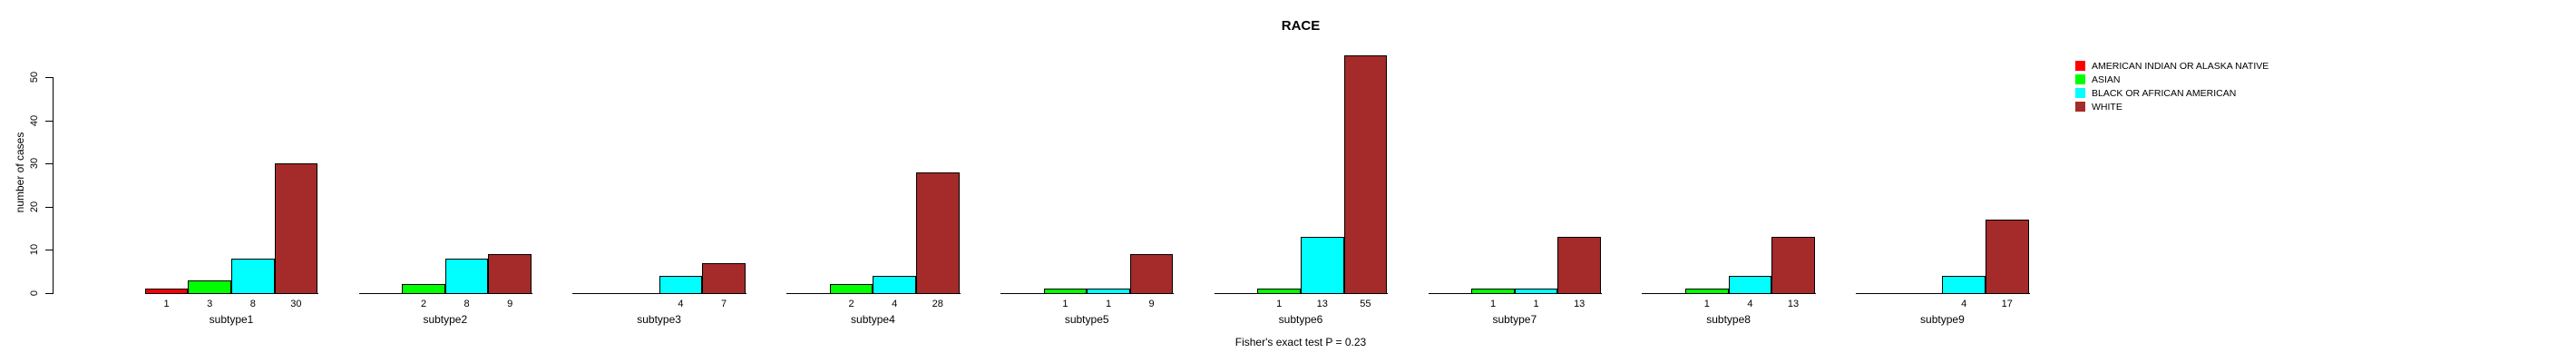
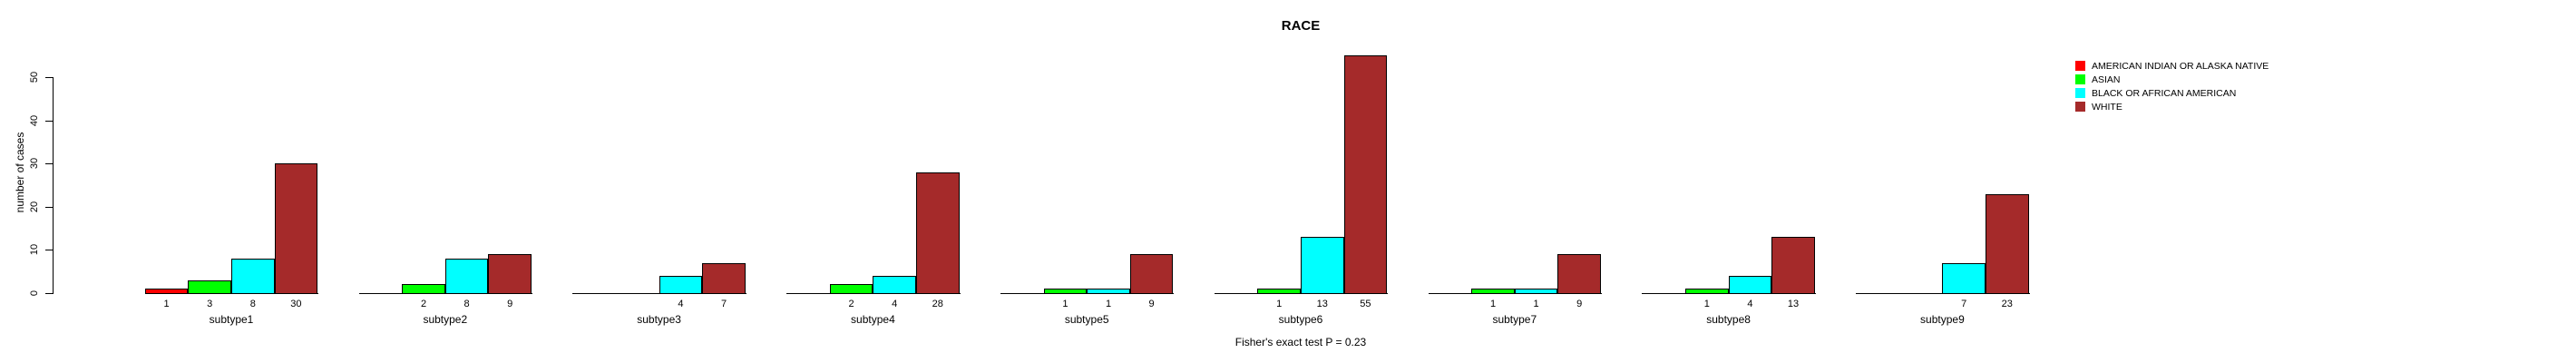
WHITE/subtype7: 13 -> 9
BLACK OR AFRICAN AMERICAN/subtype9: 4 -> 7
WHITE/subtype9: 17 -> 23
